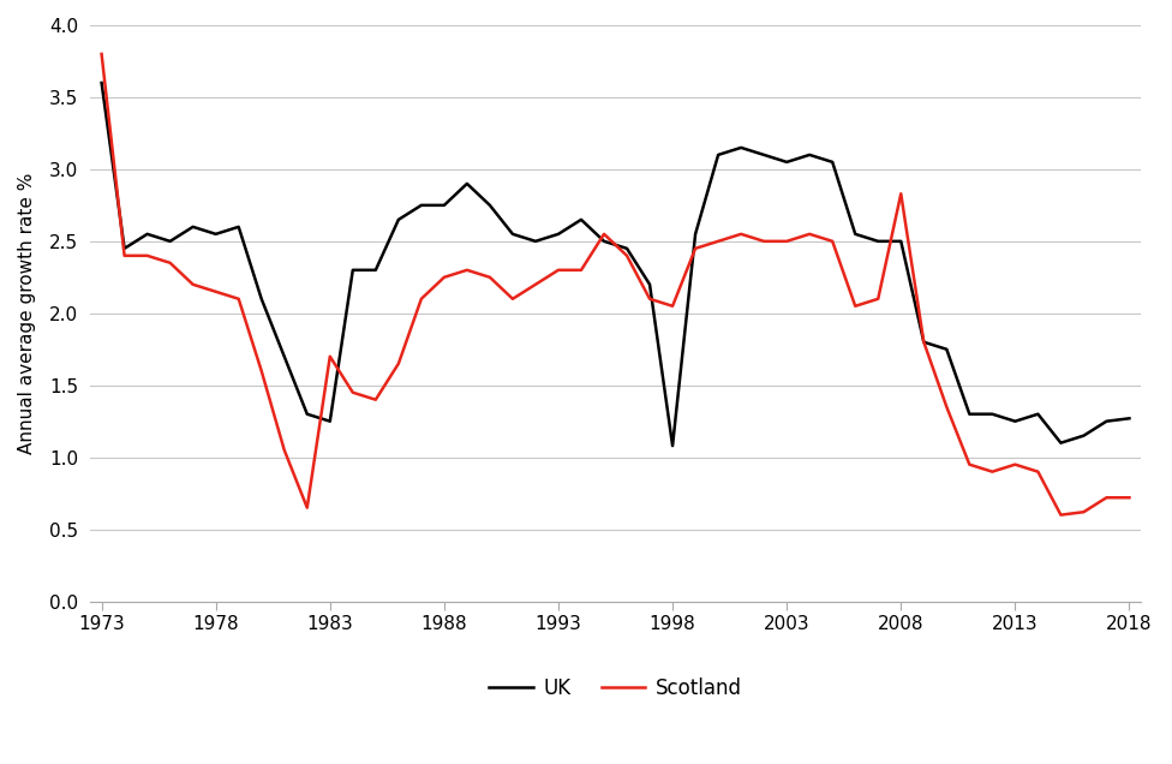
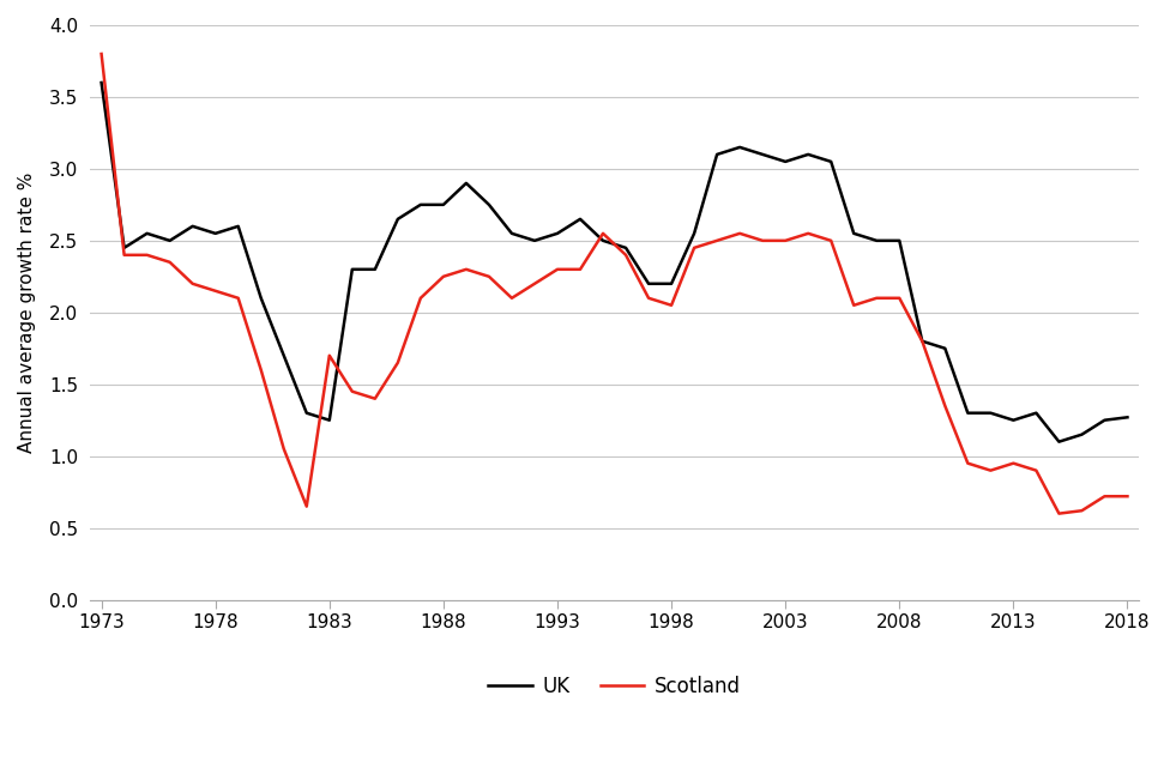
UK/1998: 1.08 -> 2.20
Scotland/2008: 2.83 -> 2.10
